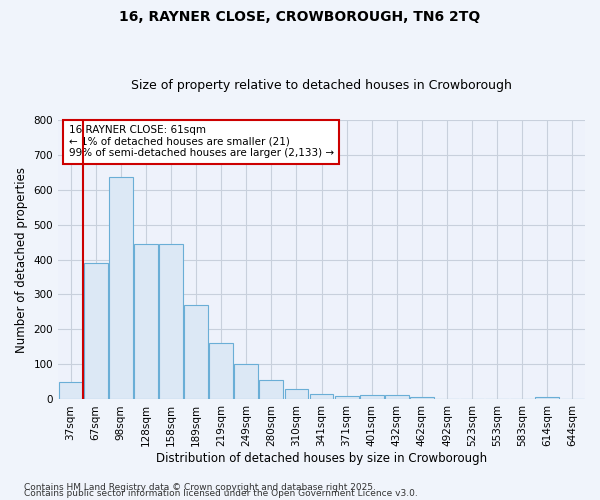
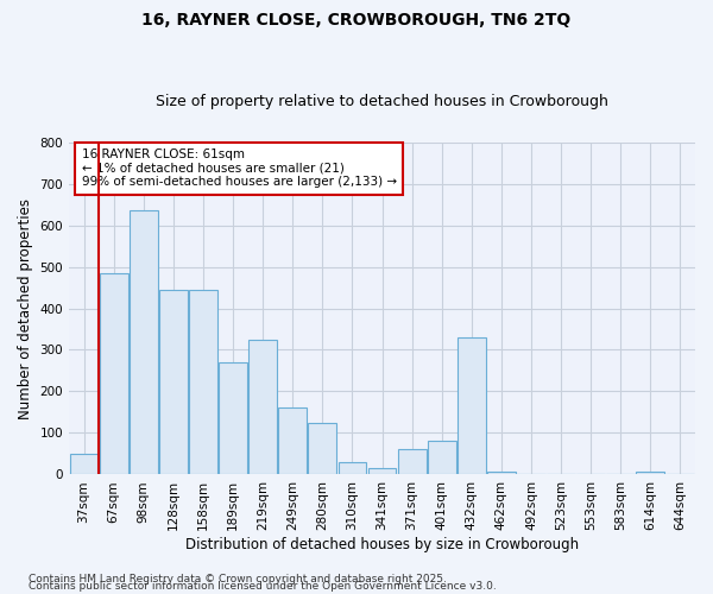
67sqm: 390 -> 485
219sqm: 160 -> 325
249sqm: 100 -> 160
280sqm: 55 -> 125
371sqm: 10 -> 60
401sqm: 13 -> 80
432sqm: 13 -> 330
